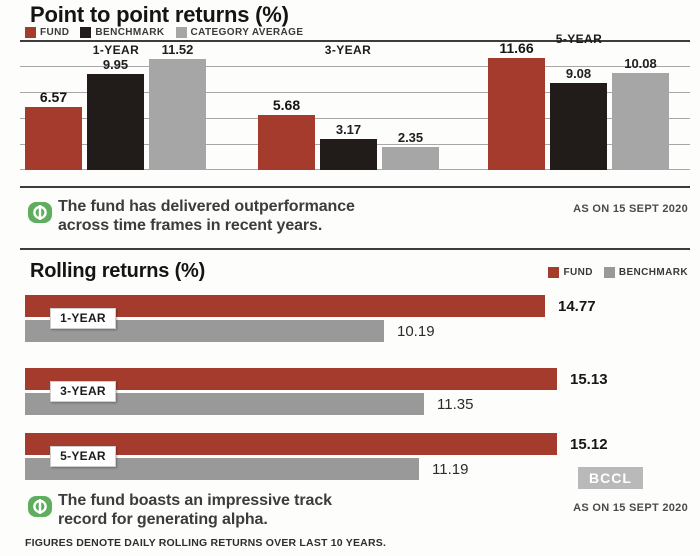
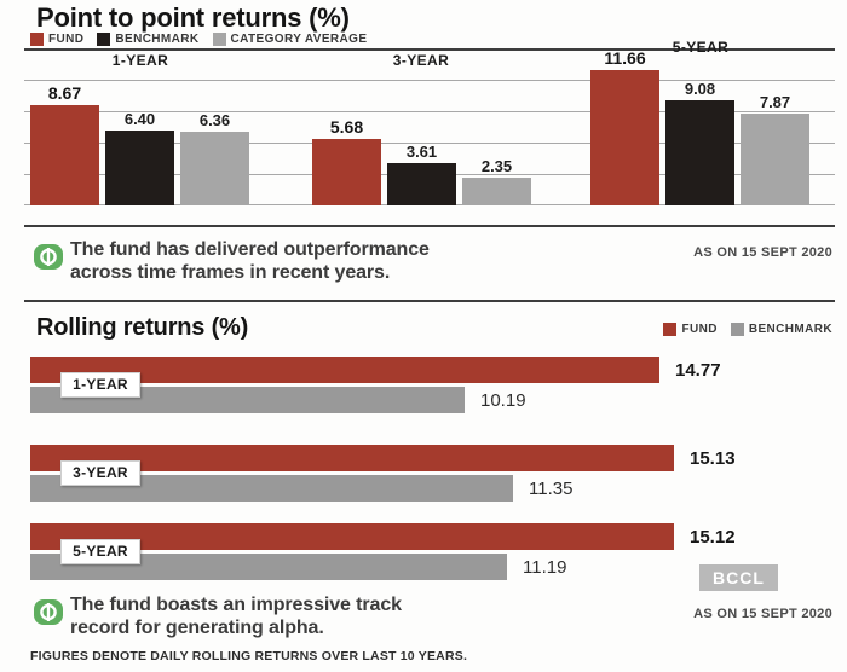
Point to point returns (%)/FUND/1-YEAR: 6.57 -> 8.67
Point to point returns (%)/BENCHMARK/1-YEAR: 9.95 -> 6.40
Point to point returns (%)/CATEGORY AVERAGE/1-YEAR: 11.52 -> 6.36
Point to point returns (%)/BENCHMARK/3-YEAR: 3.17 -> 3.61
Point to point returns (%)/CATEGORY AVERAGE/5-YEAR: 10.08 -> 7.87
